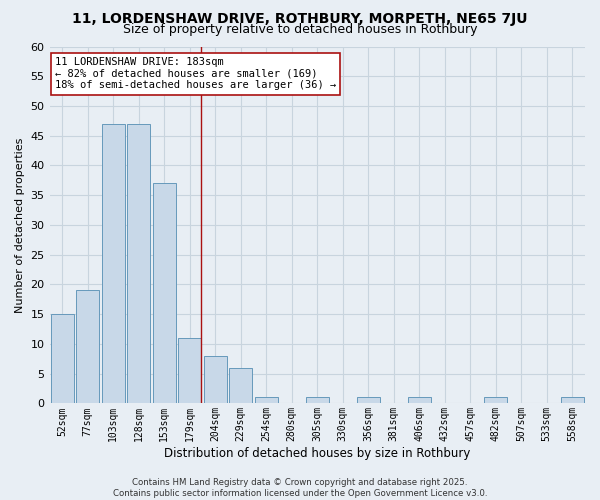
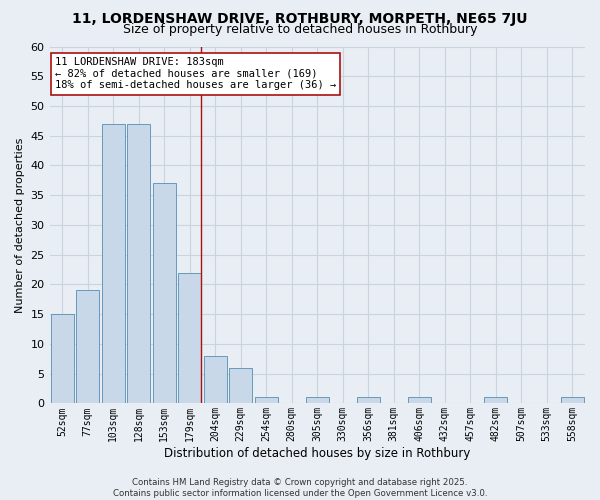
179sqm: 11 -> 22
